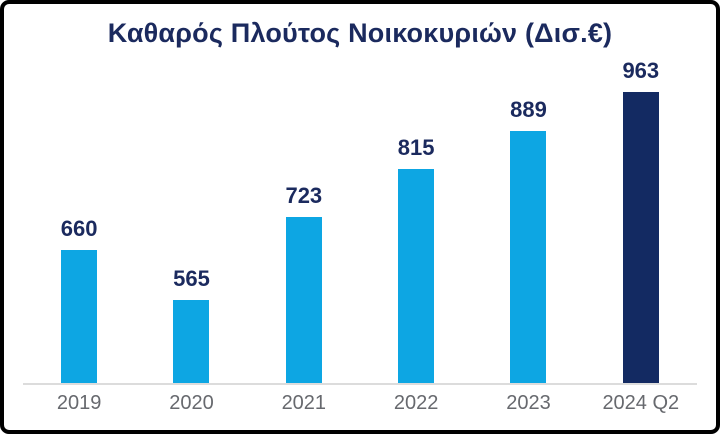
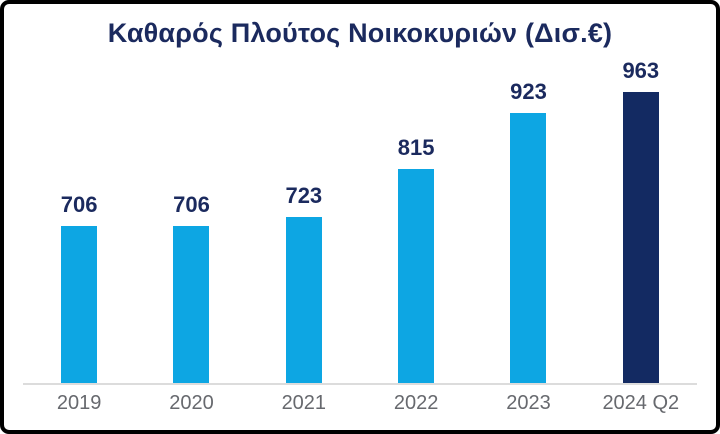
2019: 660 -> 706
2020: 565 -> 706
2023: 889 -> 923
